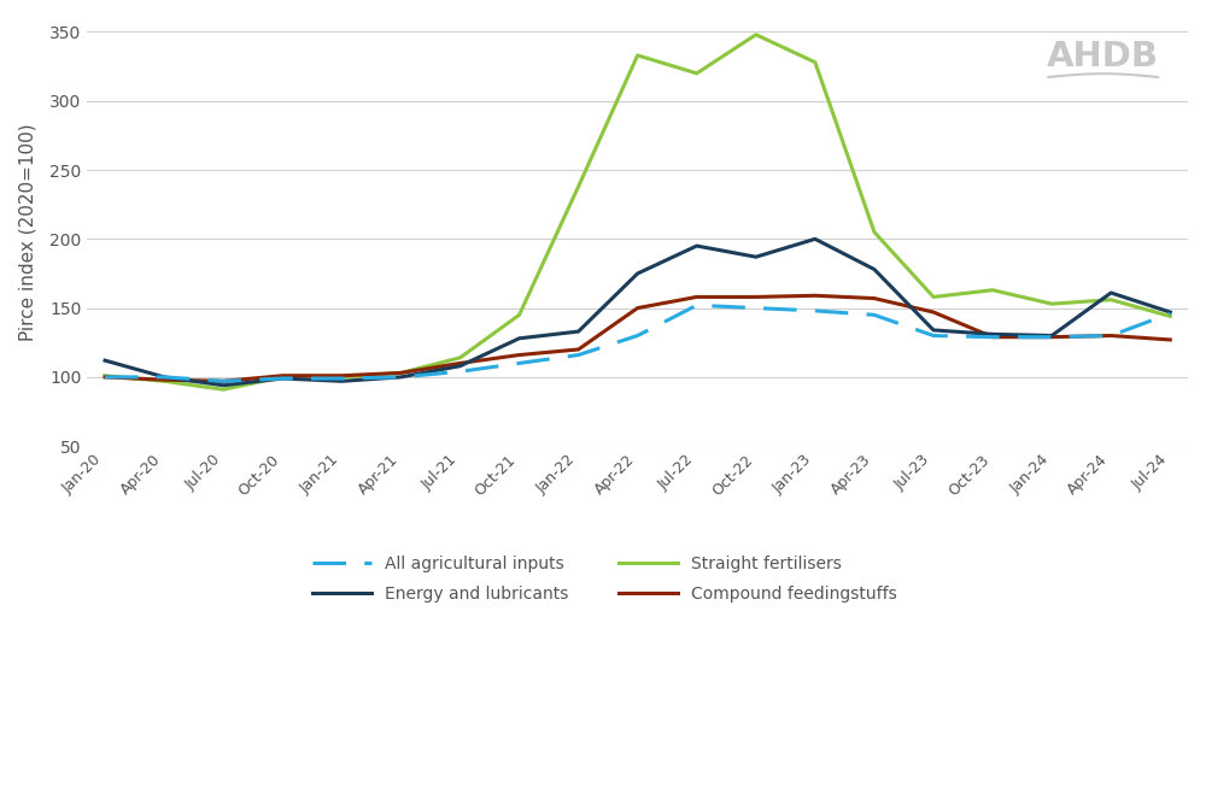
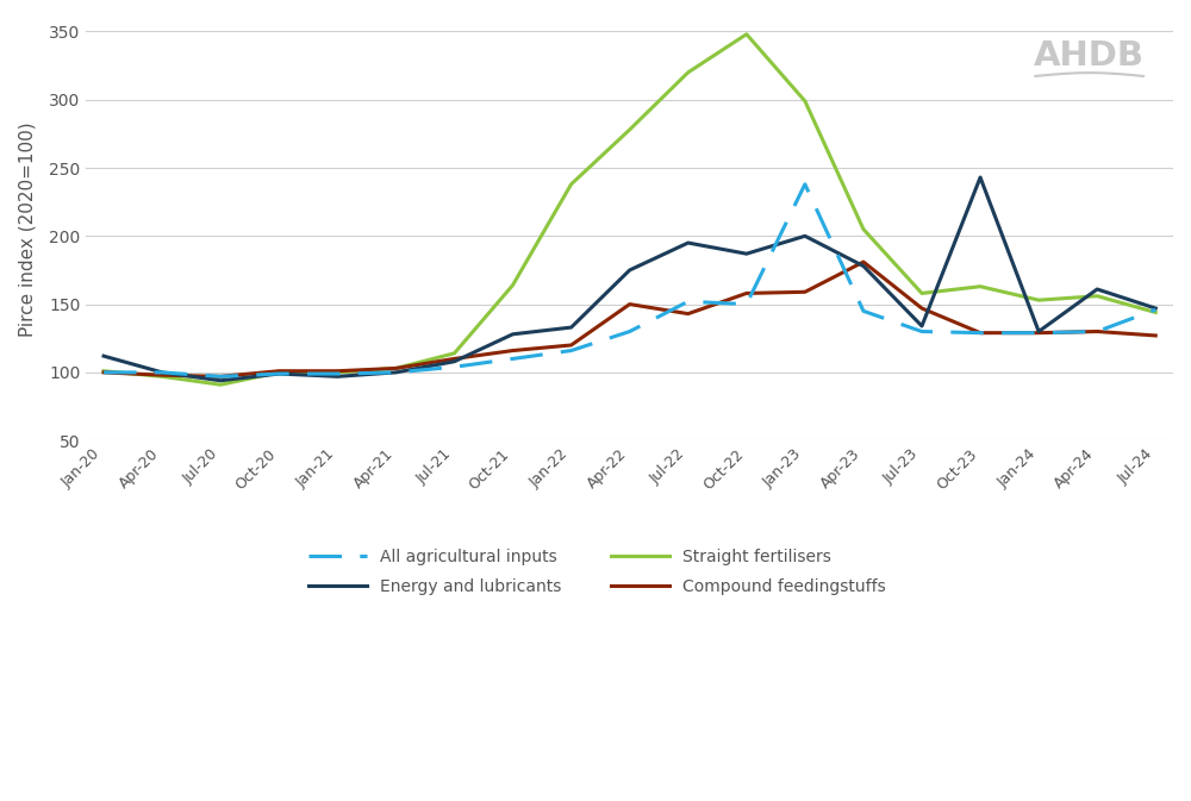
Straight fertilisers/Oct-21: 145 -> 164
Straight fertilisers/Apr-22: 333 -> 278
Compound feedingstuffs/Jul-22: 158 -> 143
All agricultural inputs/Jan-23: 148 -> 238
Straight fertilisers/Jan-23: 328 -> 299
Compound feedingstuffs/Apr-23: 157 -> 181
Energy and lubricants/Oct-23: 131 -> 243
